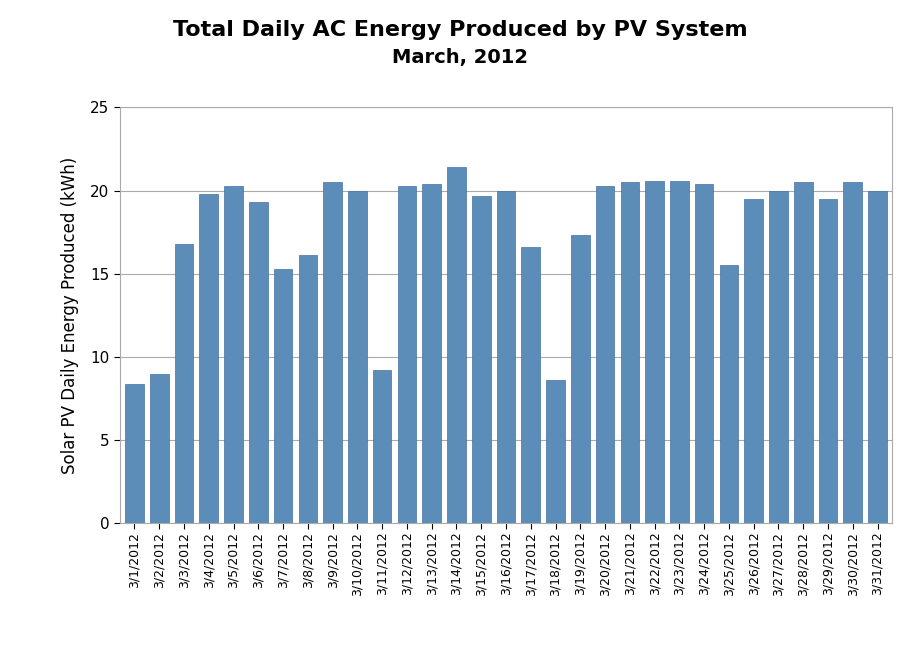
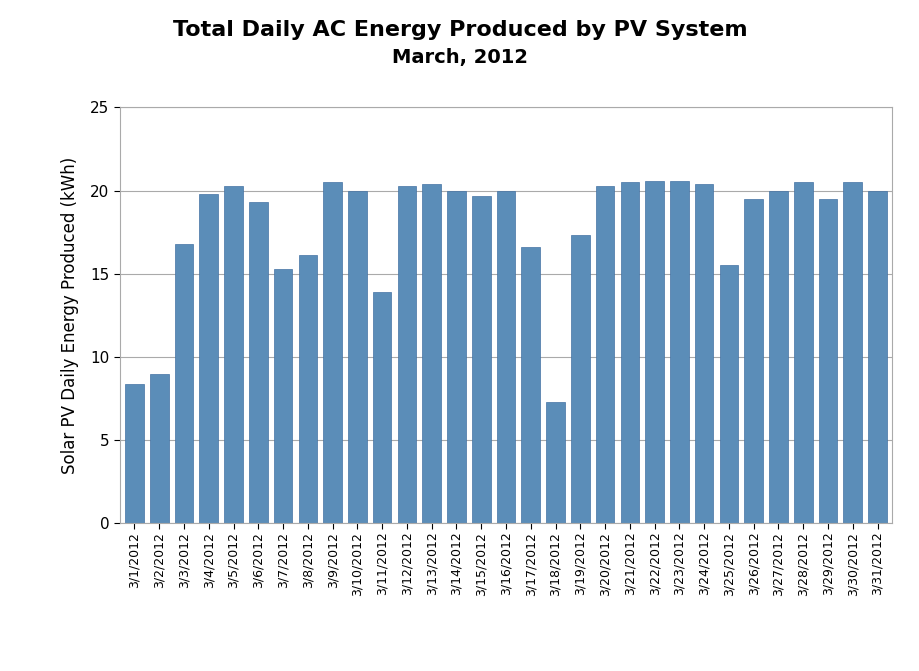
3/11/2012: 9.2 -> 13.9
3/14/2012: 21.4 -> 20.0
3/18/2012: 8.6 -> 7.3
